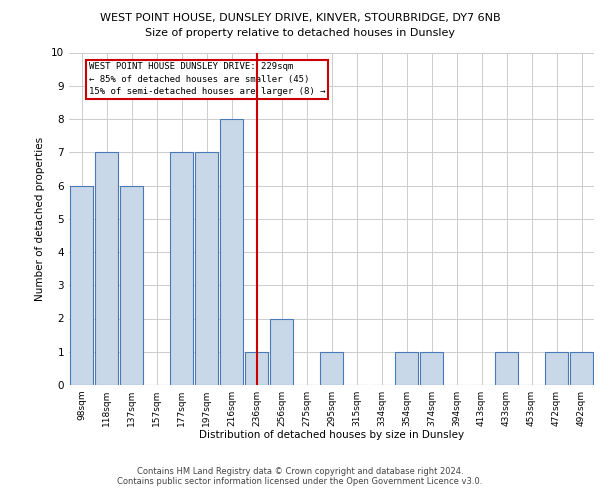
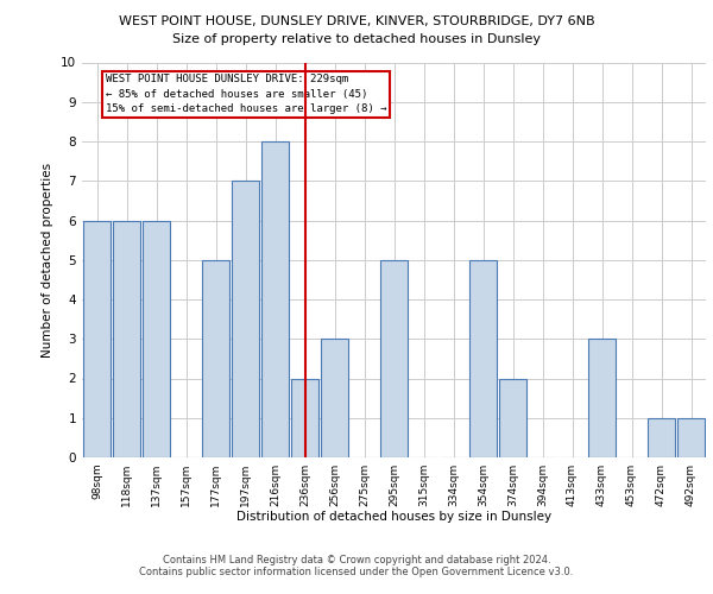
118sqm: 7 -> 6
177sqm: 7 -> 5
236sqm: 1 -> 2
256sqm: 2 -> 3
295sqm: 1 -> 5
354sqm: 1 -> 5
374sqm: 1 -> 2
433sqm: 1 -> 3
